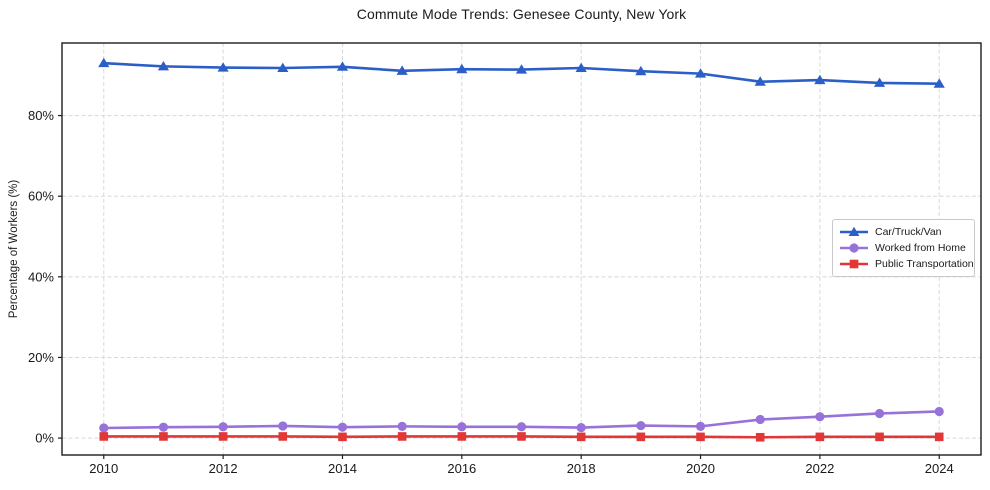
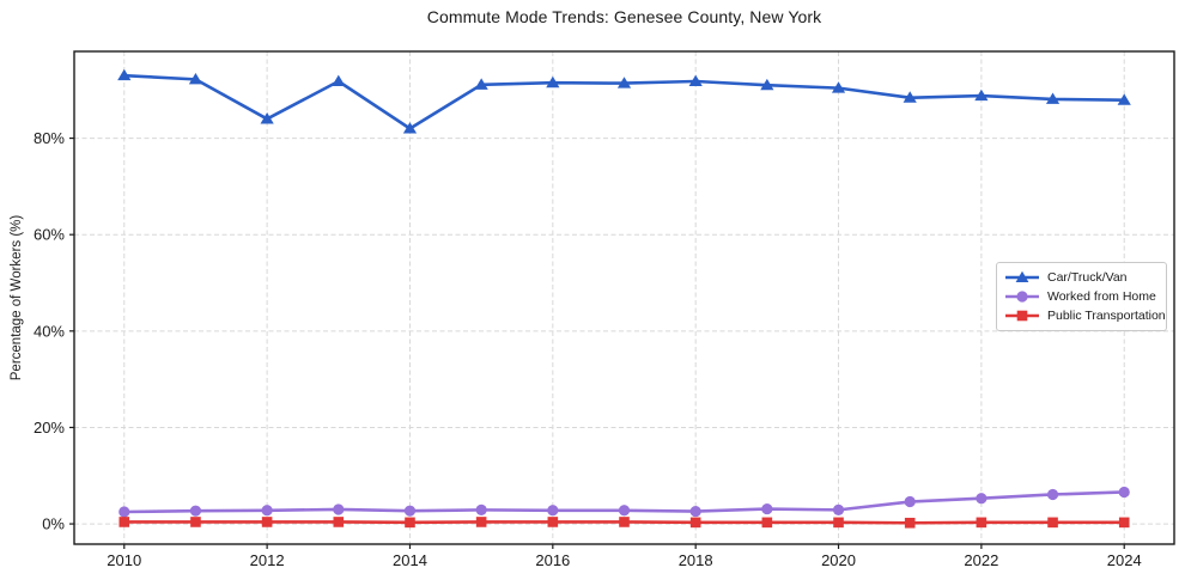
Car/Truck/Van/2012: 92% -> 84%
Car/Truck/Van/2014: 92% -> 82%
